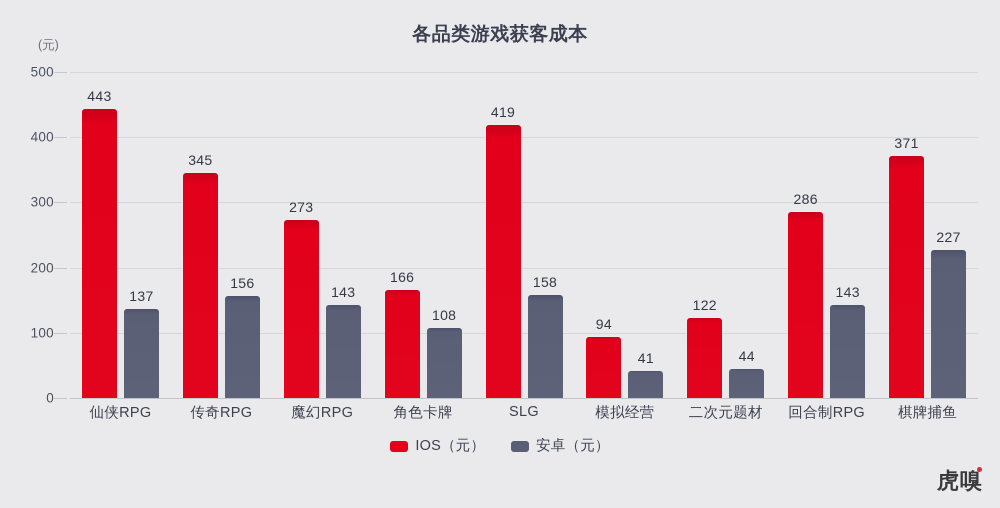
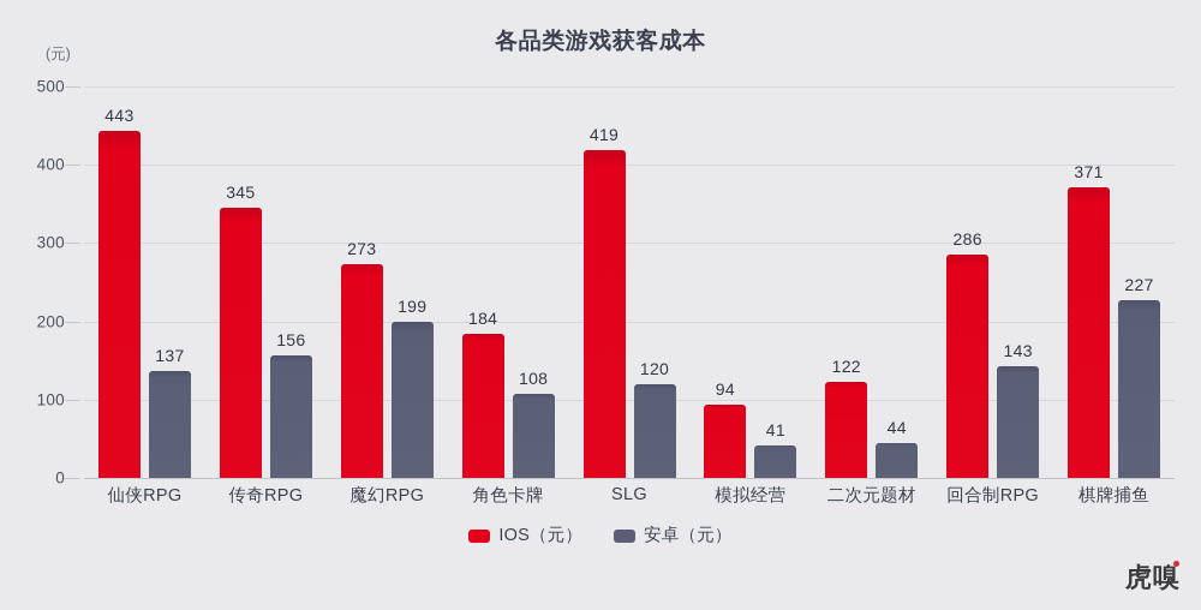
安卓（元）/魔幻RPG: 143 -> 199
IOS（元）/角色卡牌: 166 -> 184
安卓（元）/SLG: 158 -> 120
